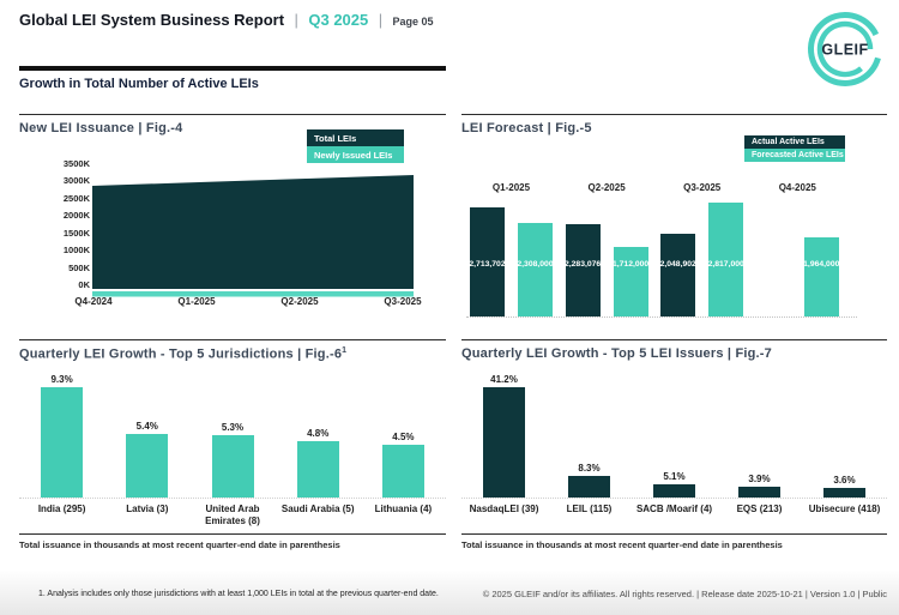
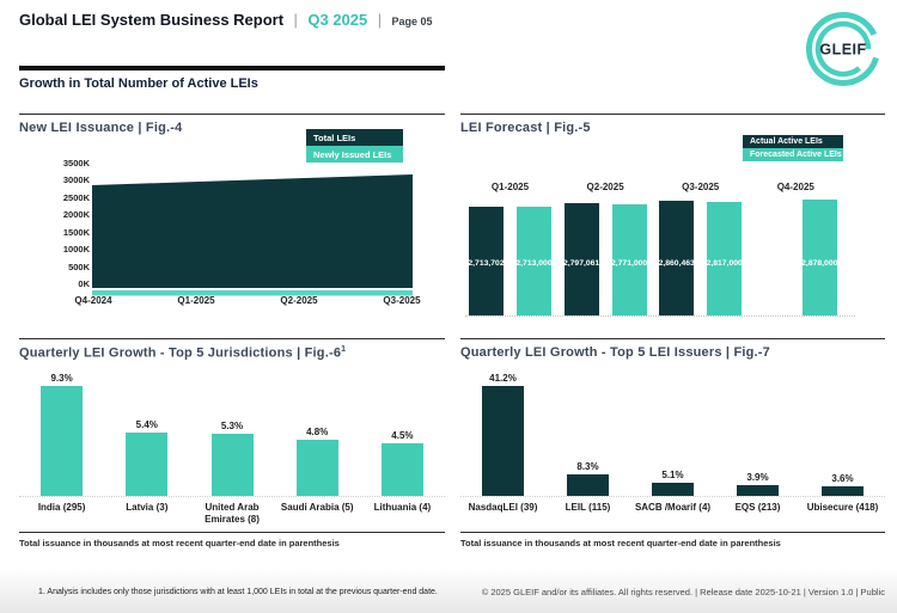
LEI Forecast | Fig.-5/Forecasted Active LEIs/Q1-2025: 2,308,000 -> 2,713,000
LEI Forecast | Fig.-5/Actual Active LEIs/Q2-2025: 2,283,076 -> 2,797,061
LEI Forecast | Fig.-5/Forecasted Active LEIs/Q2-2025: 1,712,000 -> 2,771,000
LEI Forecast | Fig.-5/Actual Active LEIs/Q3-2025: 2,048,902 -> 2,860,463
LEI Forecast | Fig.-5/Forecasted Active LEIs/Q4-2025: 1,964,000 -> 2,878,000
